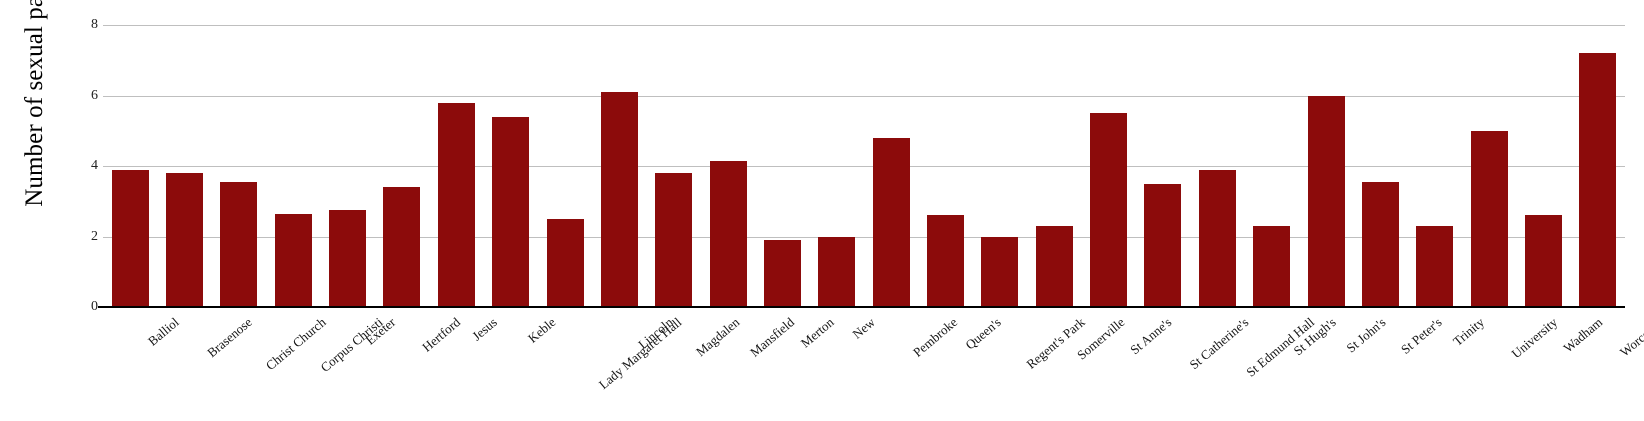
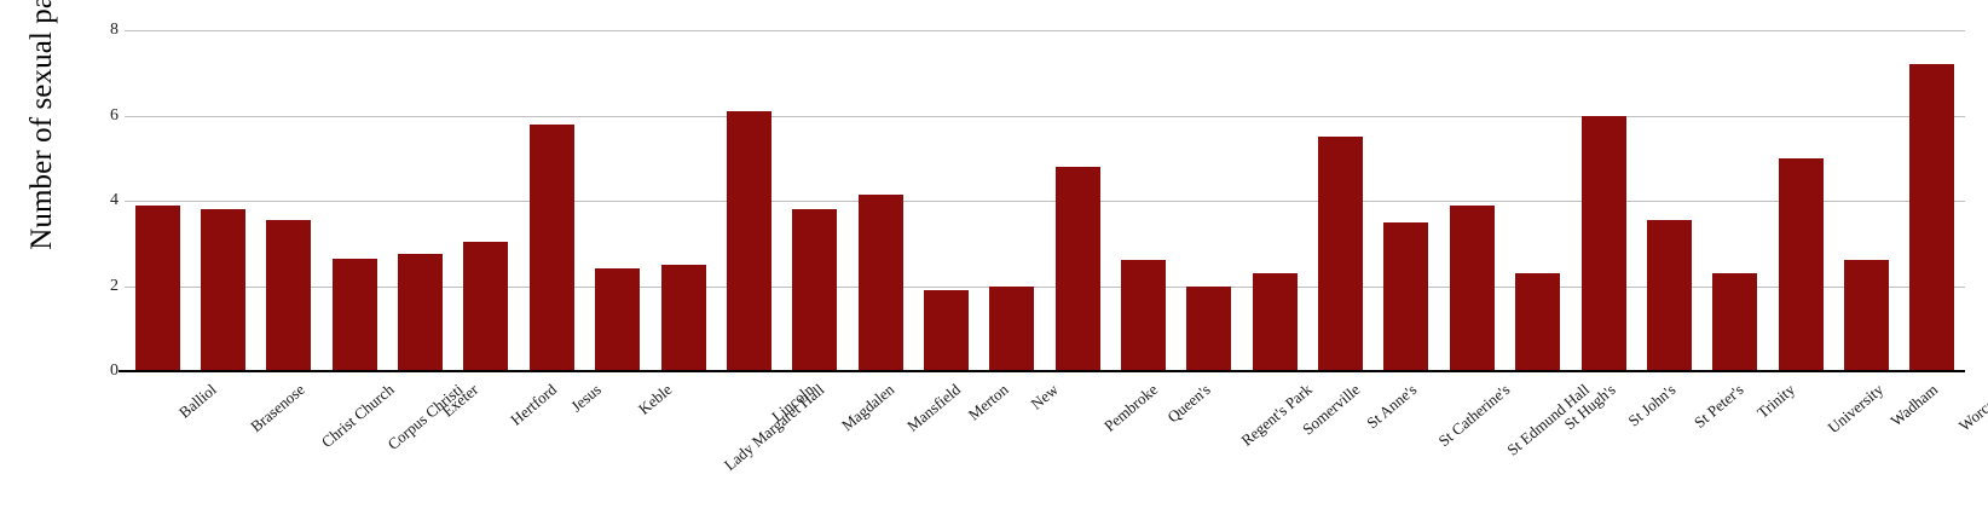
Hertford: 3.4 -> 3.0
Keble: 5.4 -> 2.4
